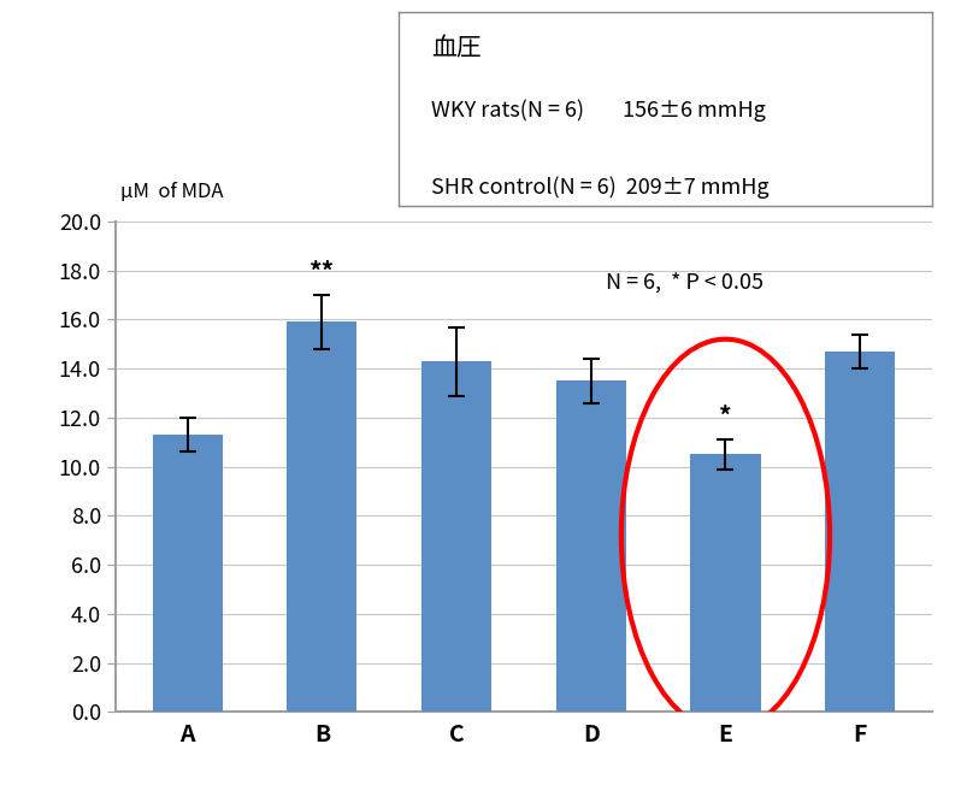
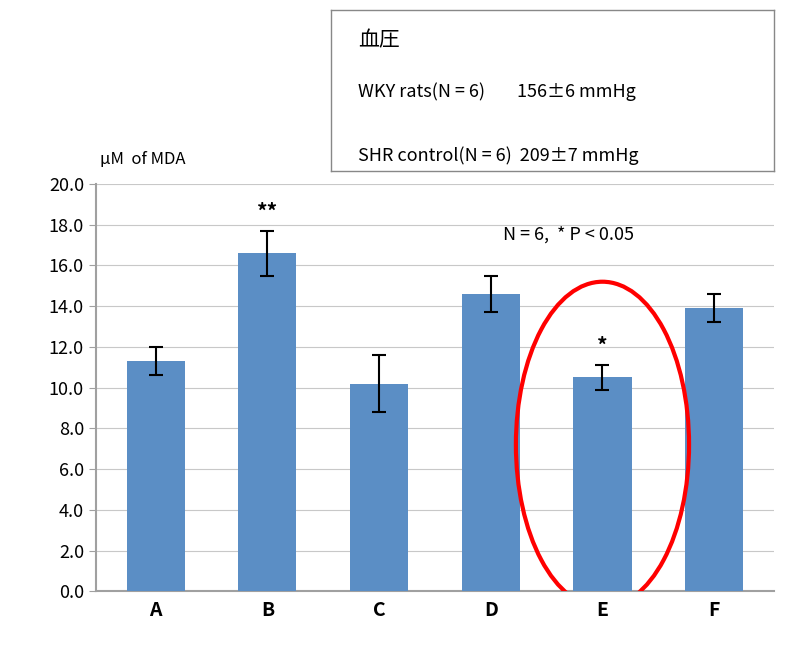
B: 15.9 -> 16.6
C: 14.3 -> 10.2
D: 13.5 -> 14.6
F: 14.7 -> 13.9
